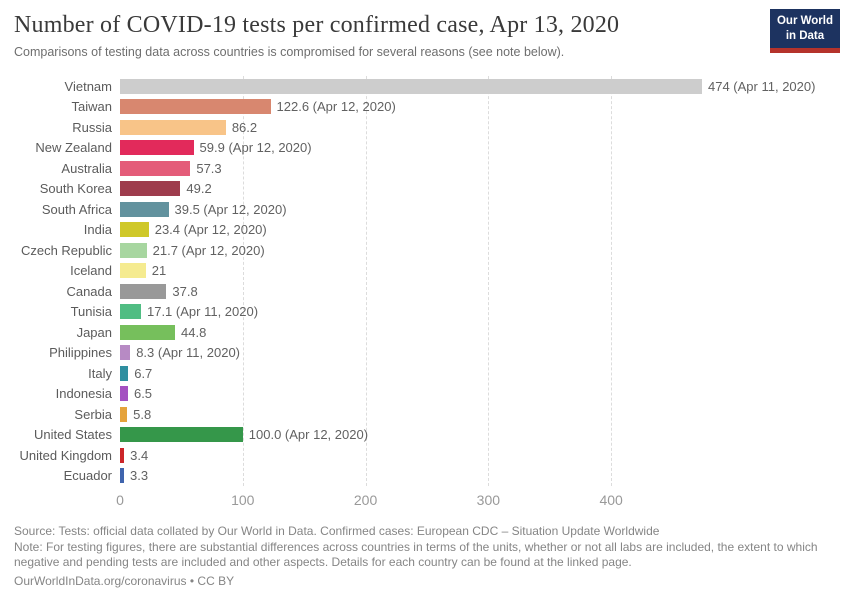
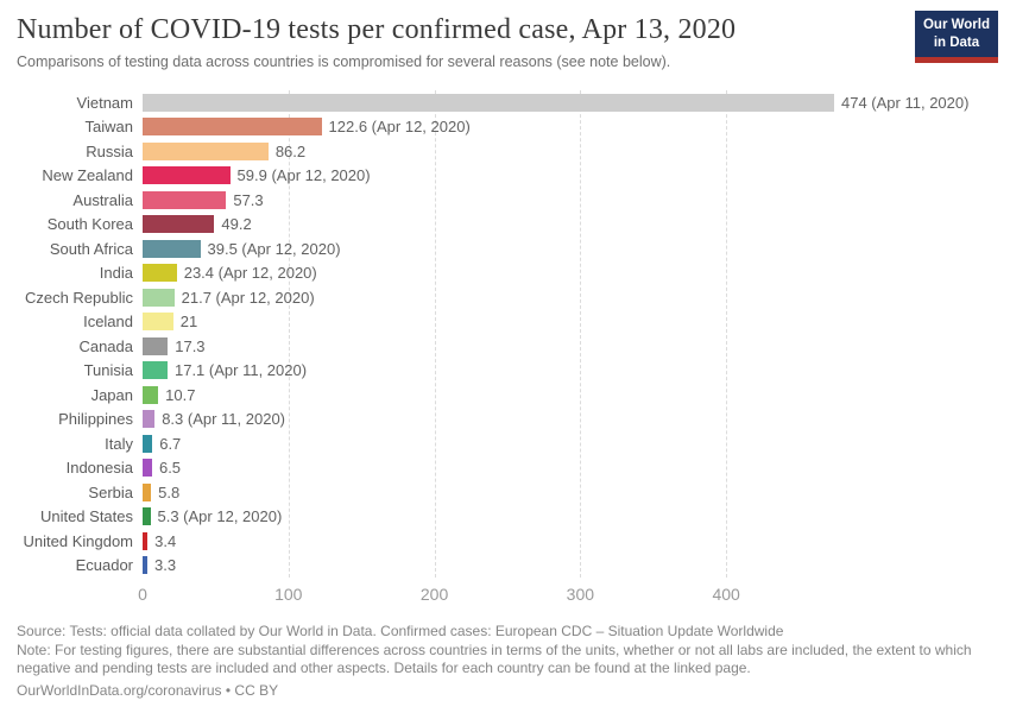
Canada: 37.8 -> 17.3
Japan: 44.8 -> 10.7
United States: 100.0 -> 5.3
